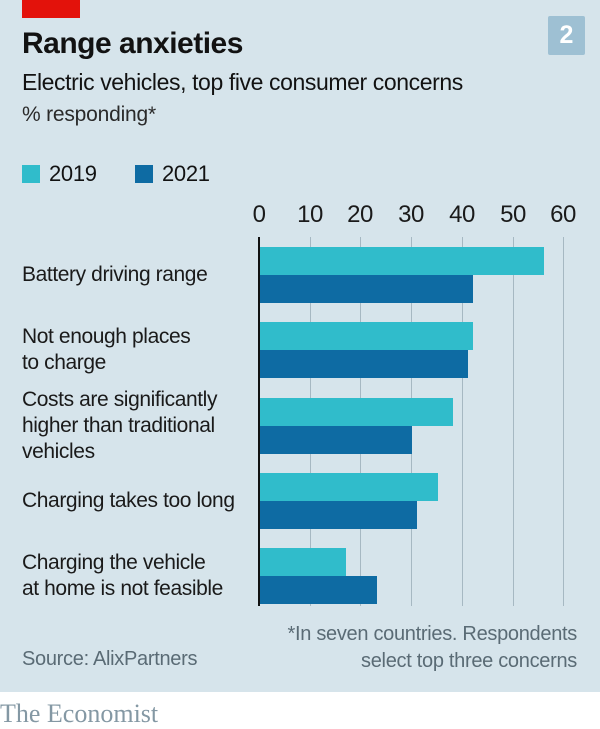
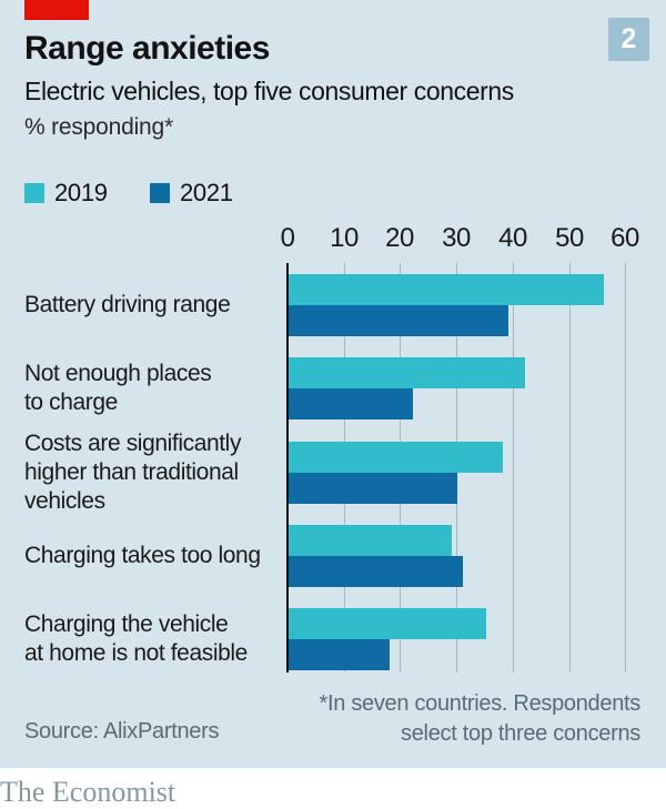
2021/Battery driving range: 42 -> 39
2021/Not enough places to charge: 41 -> 22
2019/Charging takes too long: 35 -> 29
2019/Charging the vehicle at home is not feasible: 17 -> 35
2021/Charging the vehicle at home is not feasible: 23 -> 18
